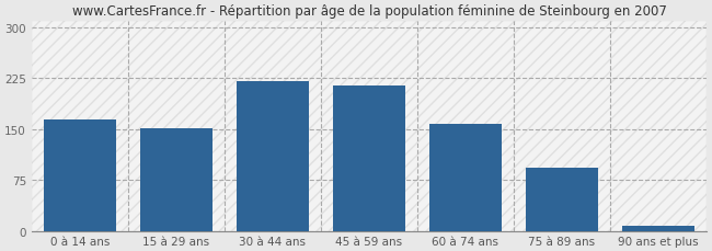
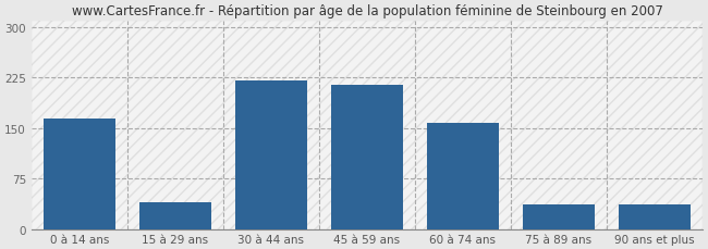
15 à 29 ans: 152 -> 40
75 à 89 ans: 93 -> 36
90 ans et plus: 7 -> 36
